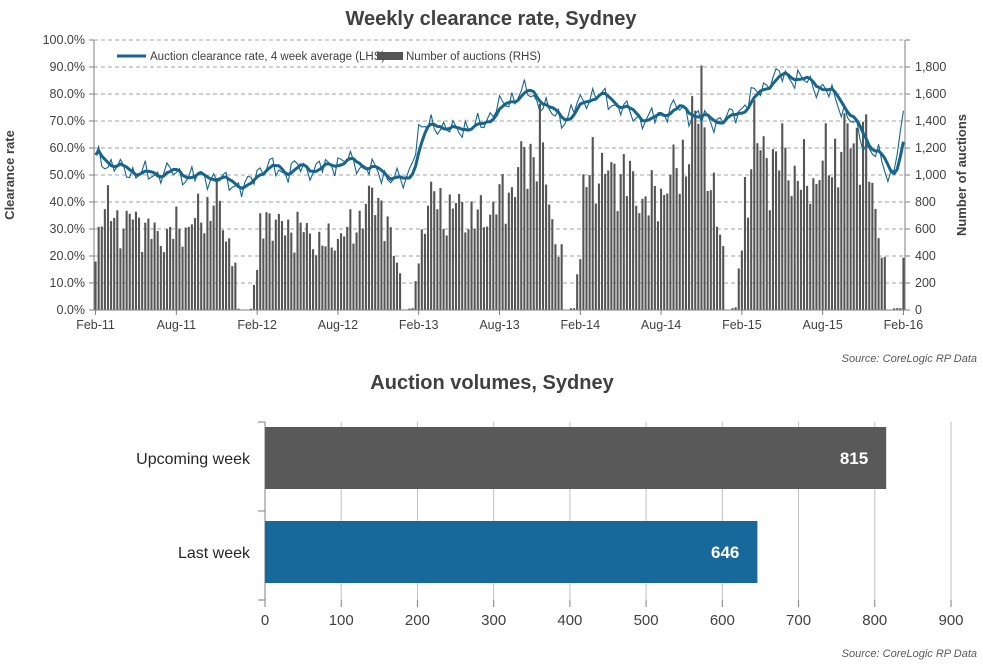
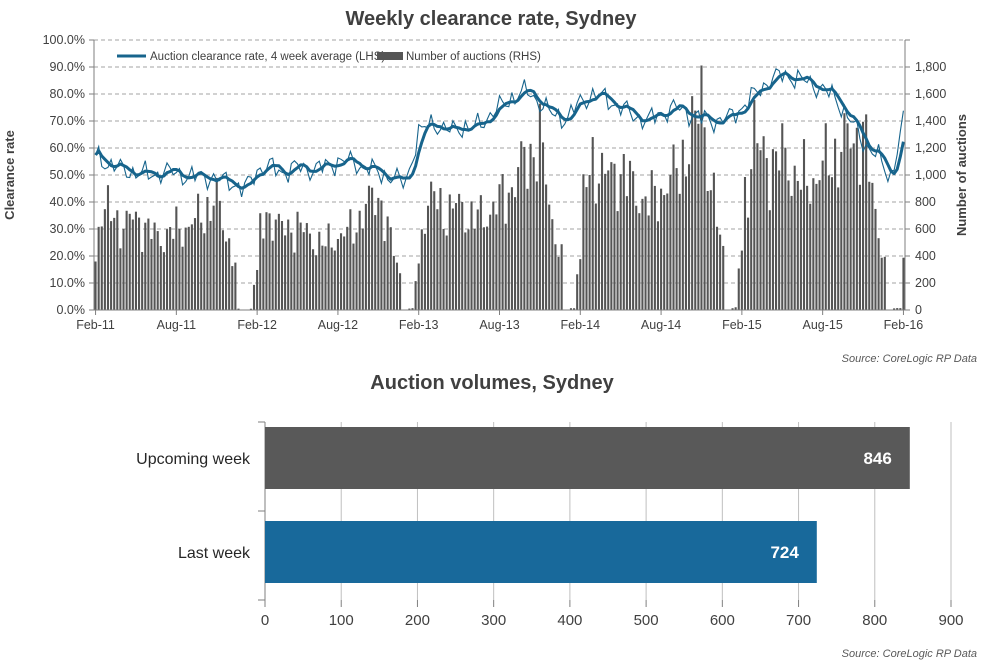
Auction volumes, Sydney/Upcoming week: 815 -> 846
Auction volumes, Sydney/Last week: 646 -> 724
